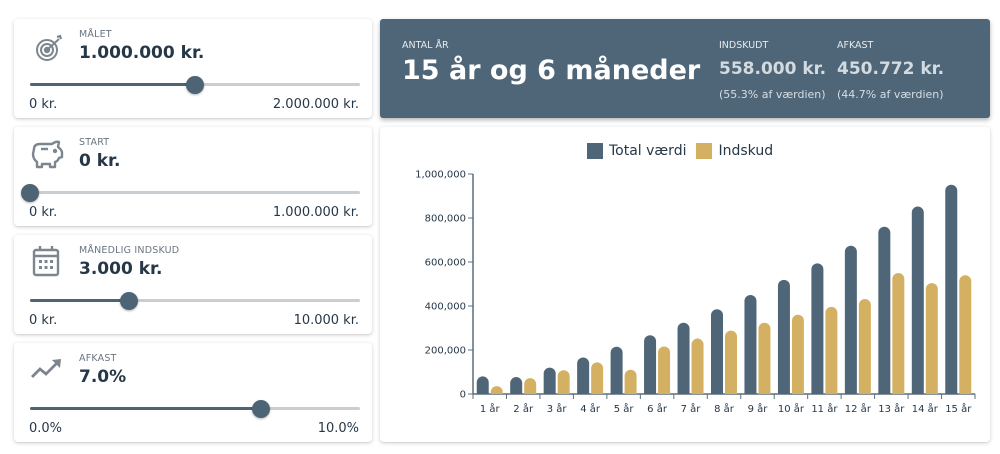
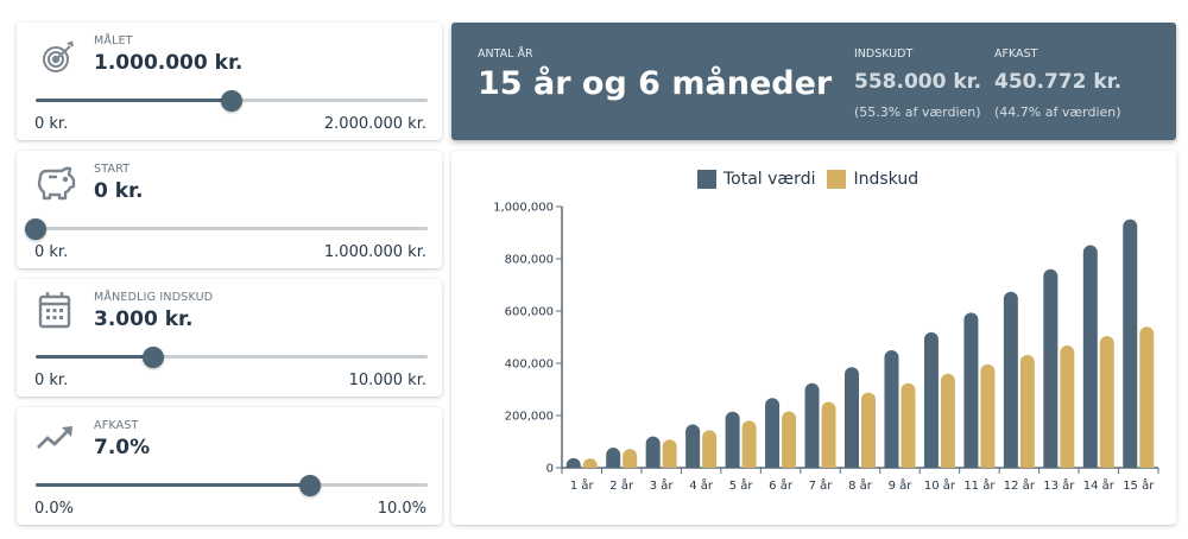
Total værdi/1 år: 80000 -> 40000
Indskud/5 år: 110000 -> 180000
Indskud/13 år: 550000 -> 470000
